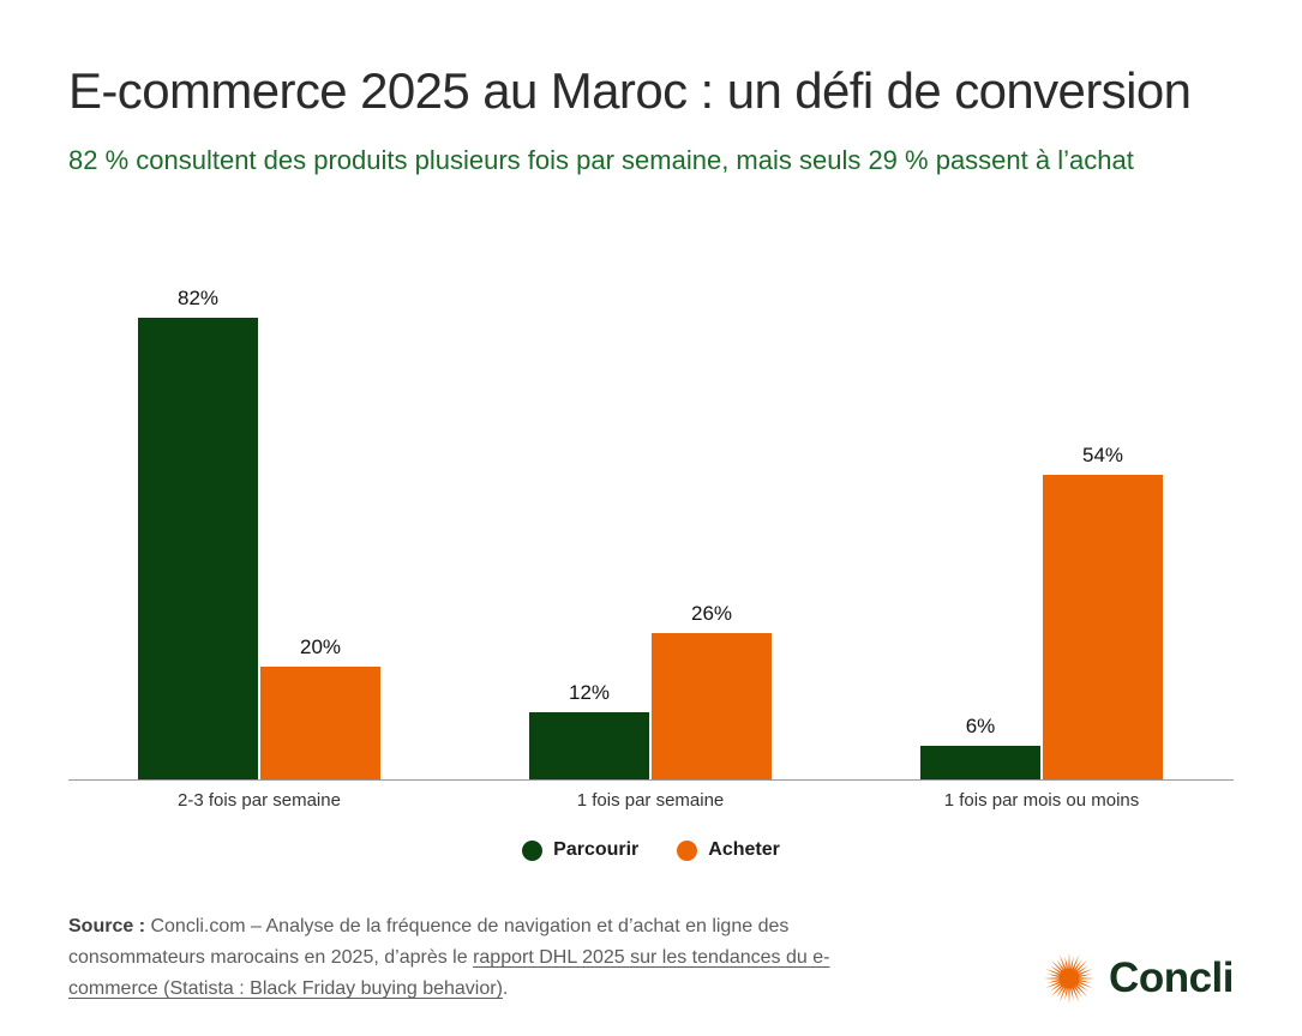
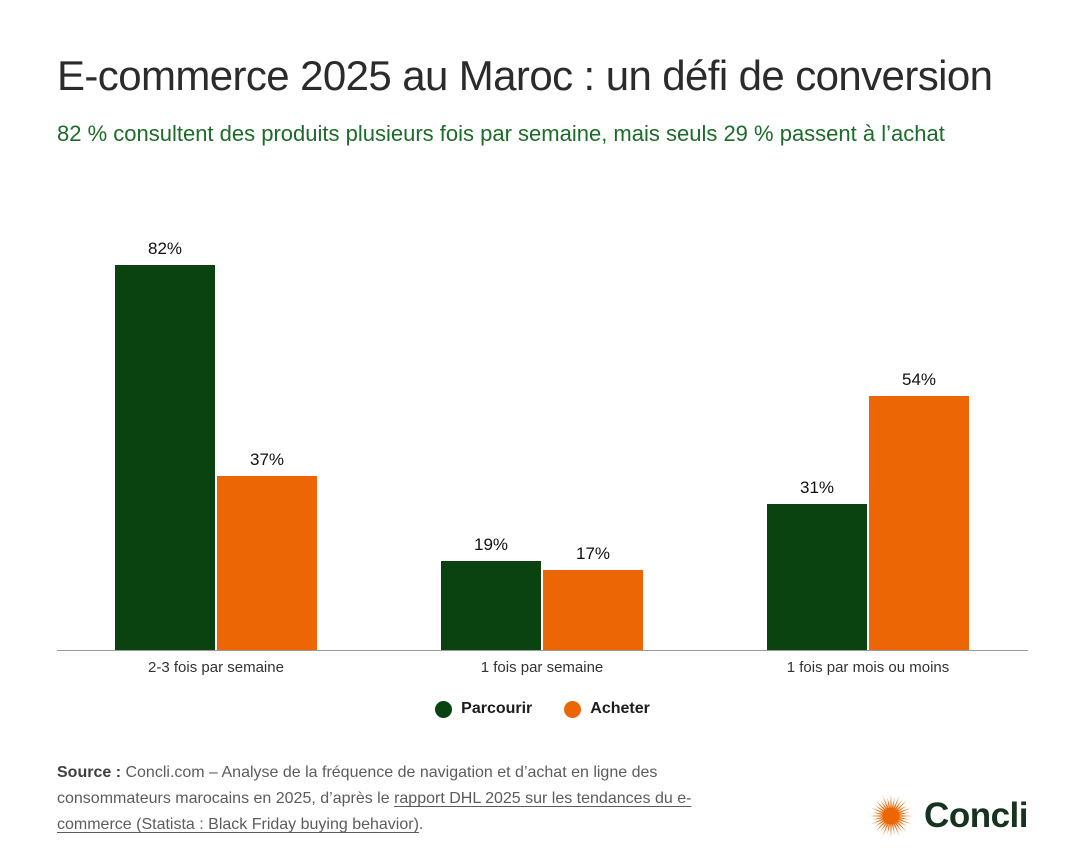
Acheter/2-3 fois par semaine: 20% -> 37%
Parcourir/1 fois par semaine: 12% -> 19%
Acheter/1 fois par semaine: 26% -> 17%
Parcourir/1 fois par mois ou moins: 6% -> 31%
